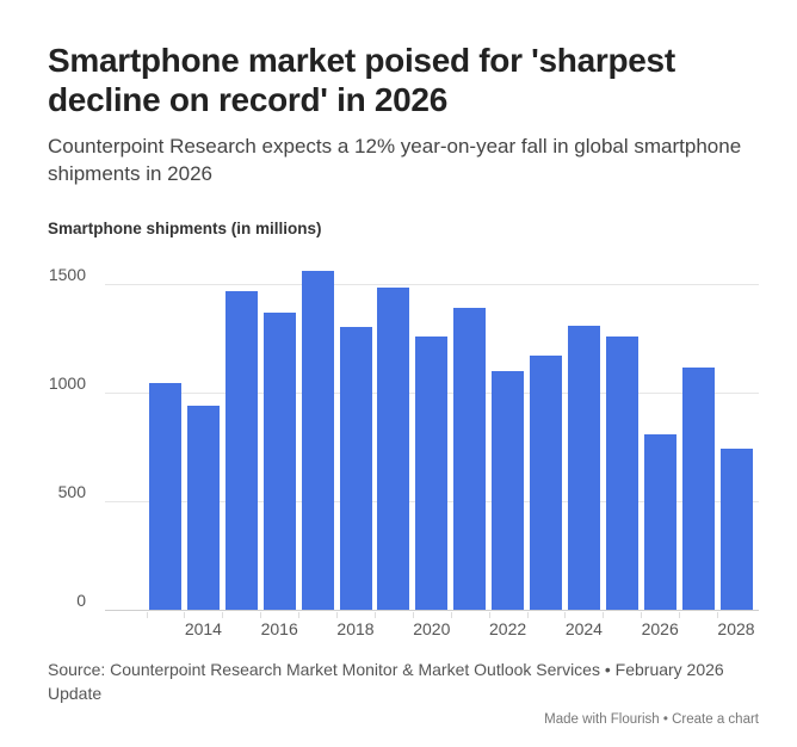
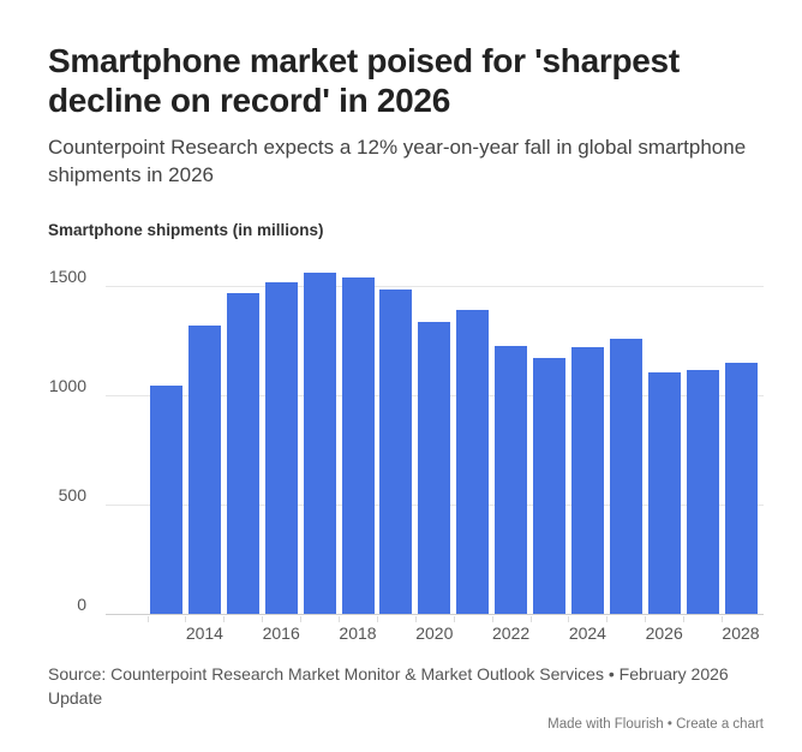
2014: 940 -> 1320
2016: 1370 -> 1520
2018: 1300 -> 1540
2020: 1260 -> 1330
2022: 1100 -> 1230
2024: 1310 -> 1220
2026: 810 -> 1100
2028: 740 -> 1150
